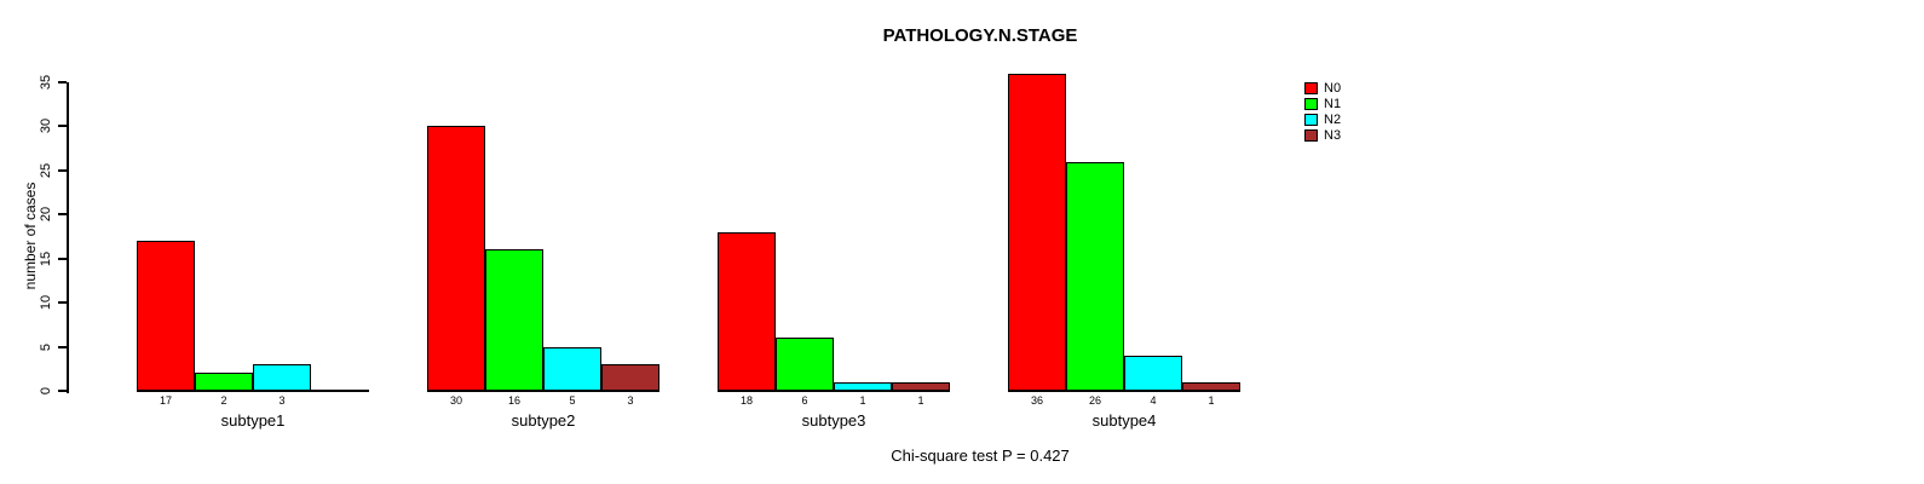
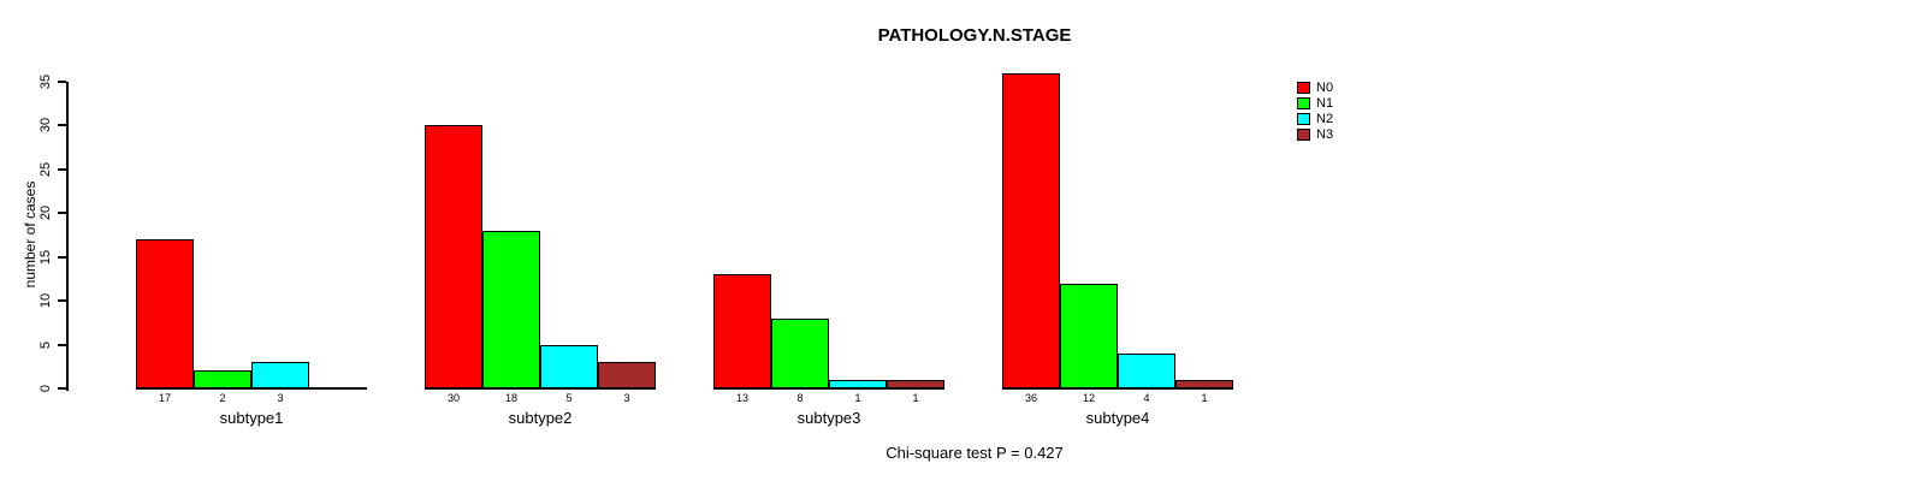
N1/subtype2: 16 -> 18
N0/subtype3: 18 -> 13
N1/subtype3: 6 -> 8
N1/subtype4: 26 -> 12
